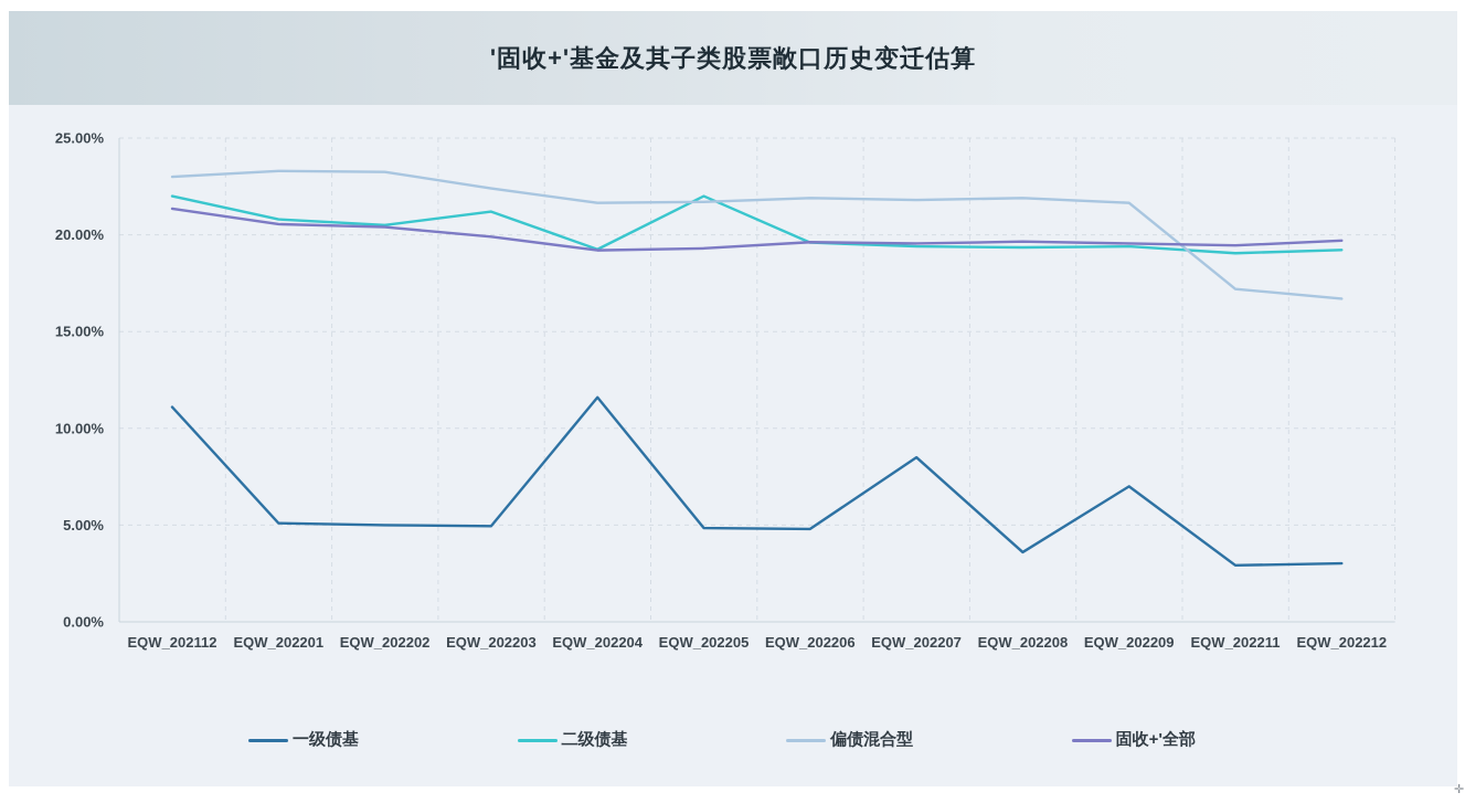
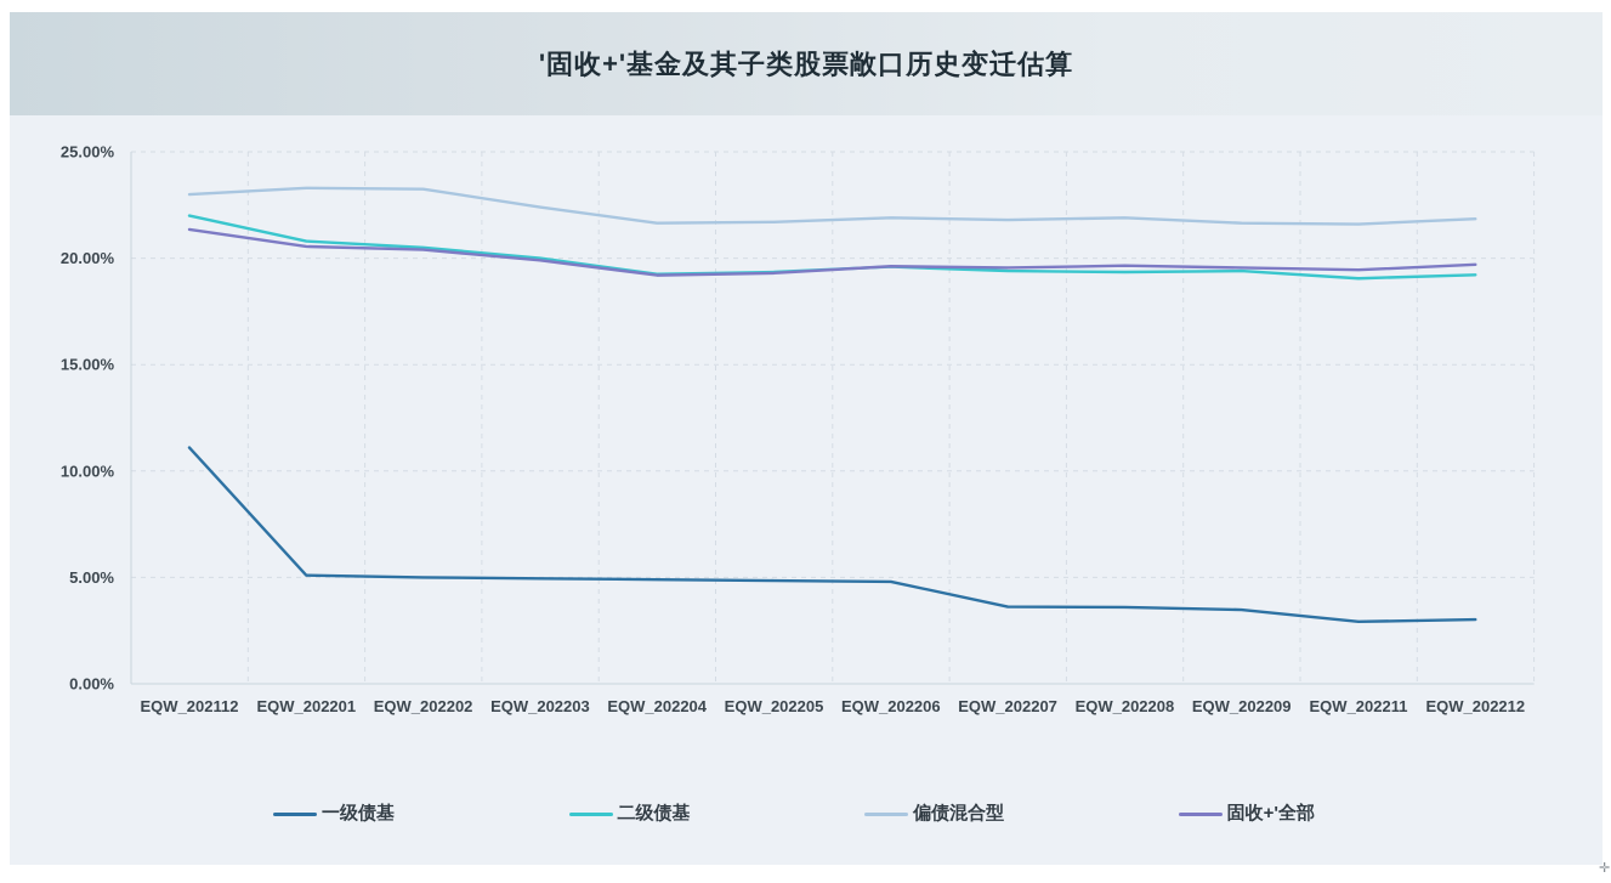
二级债基/EQW_202203: 21.2% -> 20.0%
一级债基/EQW_202204: 11.6% -> 4.9%
二级债基/EQW_202205: 22.0% -> 19.4%
一级债基/EQW_202207: 8.5% -> 3.6%
一级债基/EQW_202209: 7.0% -> 3.5%
偏债混合型/EQW_202211: 17.2% -> 21.6%
偏债混合型/EQW_202212: 16.7% -> 21.9%
